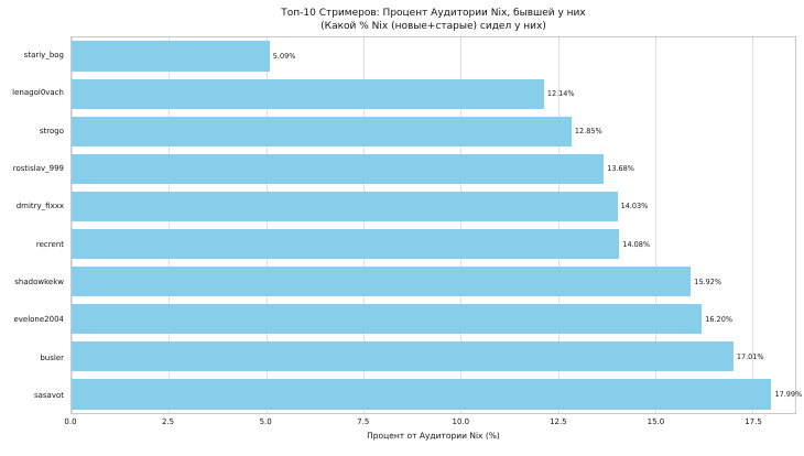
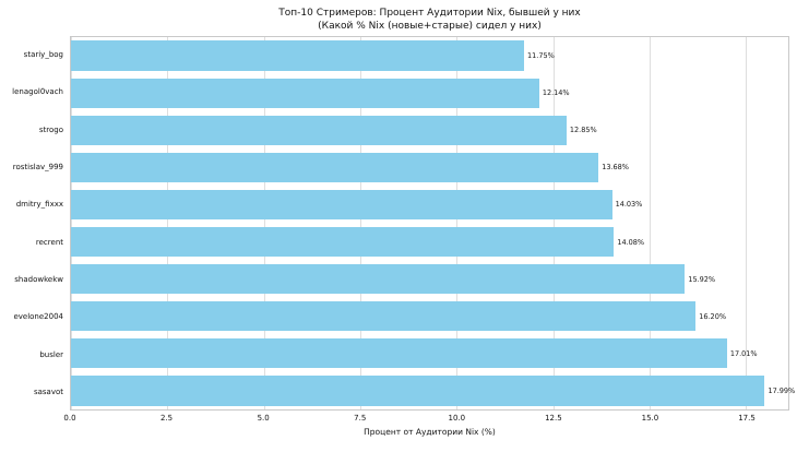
stariy_bog: 5.09% -> 11.75%
